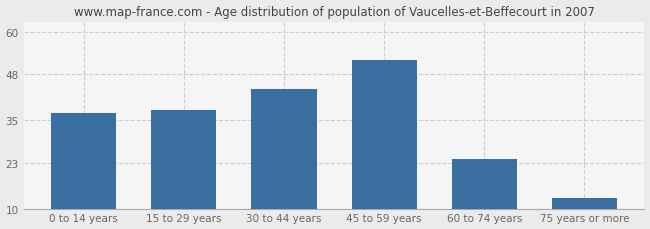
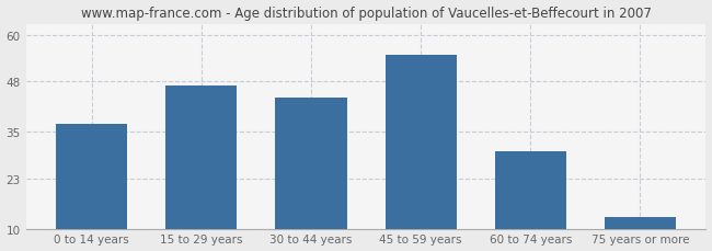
15 to 29 years: 38 -> 47
45 to 59 years: 52 -> 55
60 to 74 years: 24 -> 30
